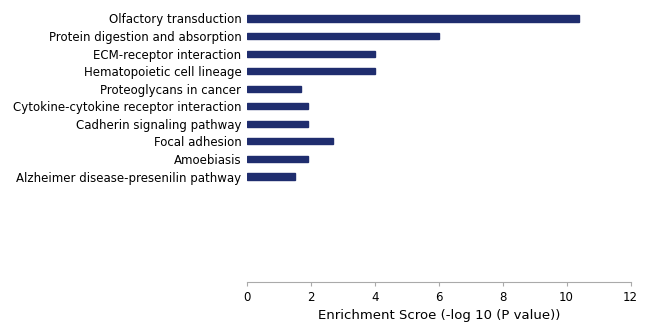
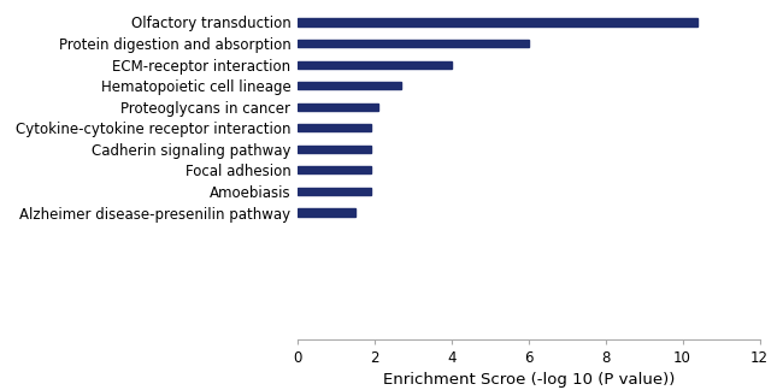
Hematopoietic cell lineage: 4.0 -> 2.7
Proteoglycans in cancer: 1.7 -> 2.1
Focal adhesion: 2.7 -> 1.9
